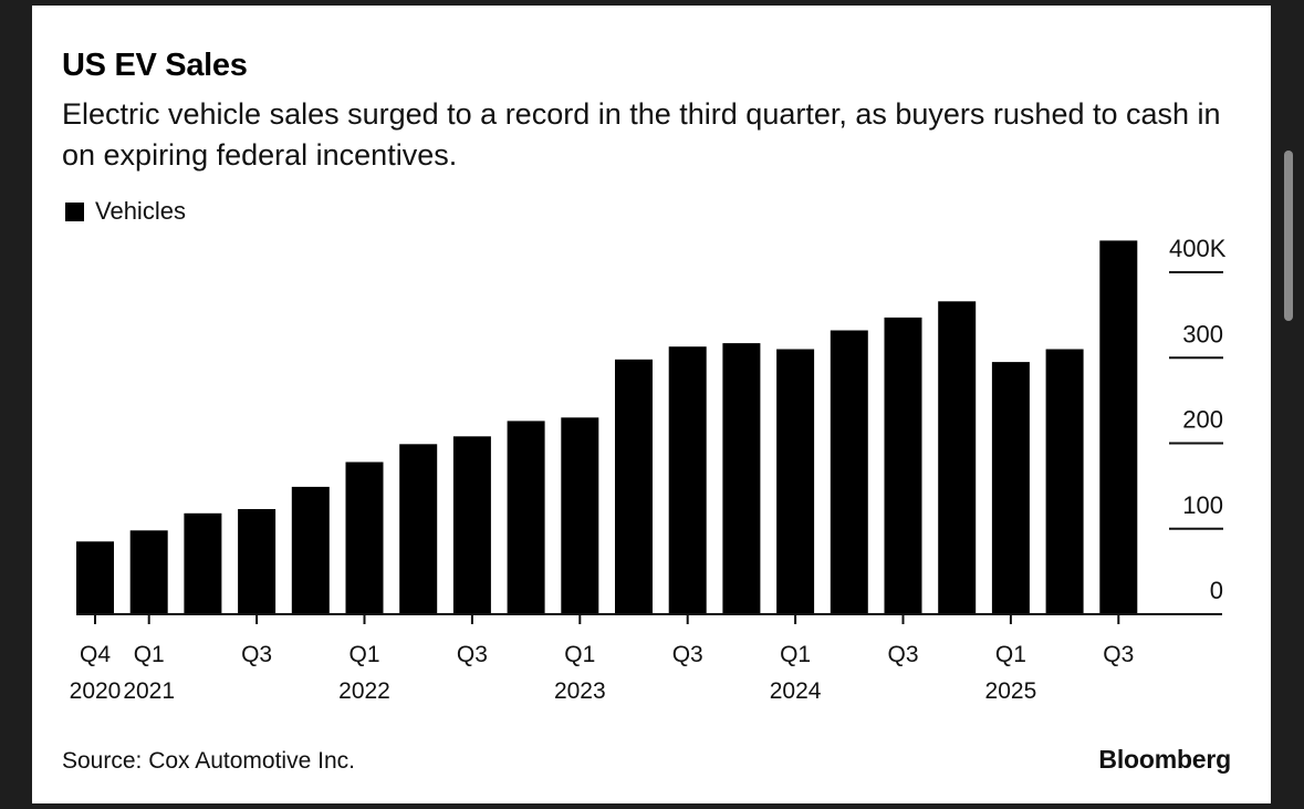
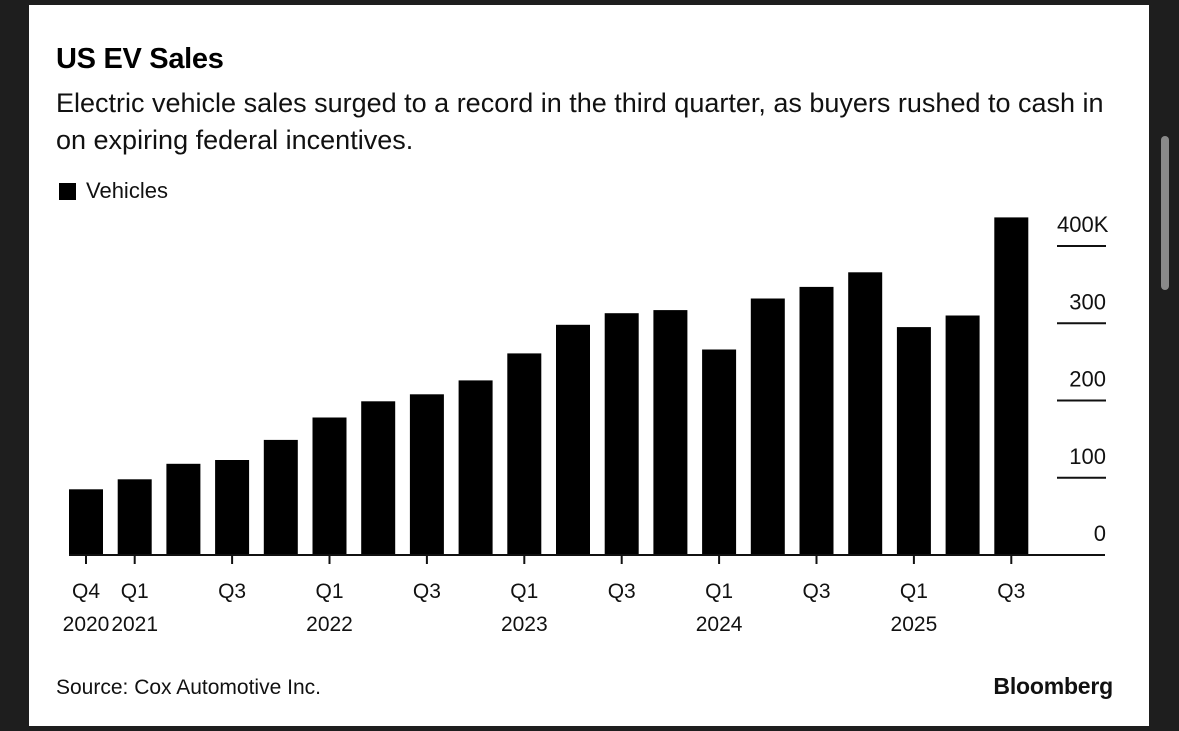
Q1 2023: 230 -> 260
Q1 2024: 310 -> 270
